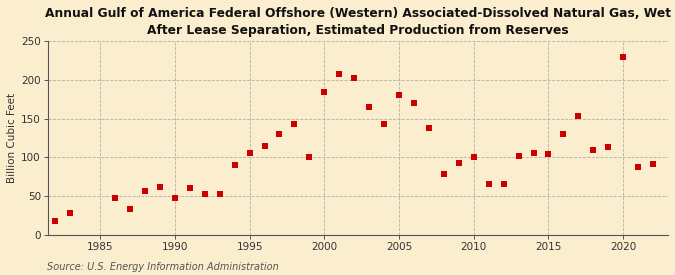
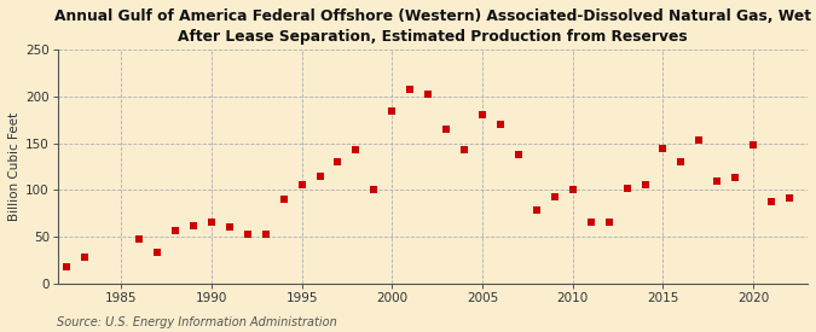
1990: 48 -> 66
2015: 104 -> 144
2020: 230 -> 148
